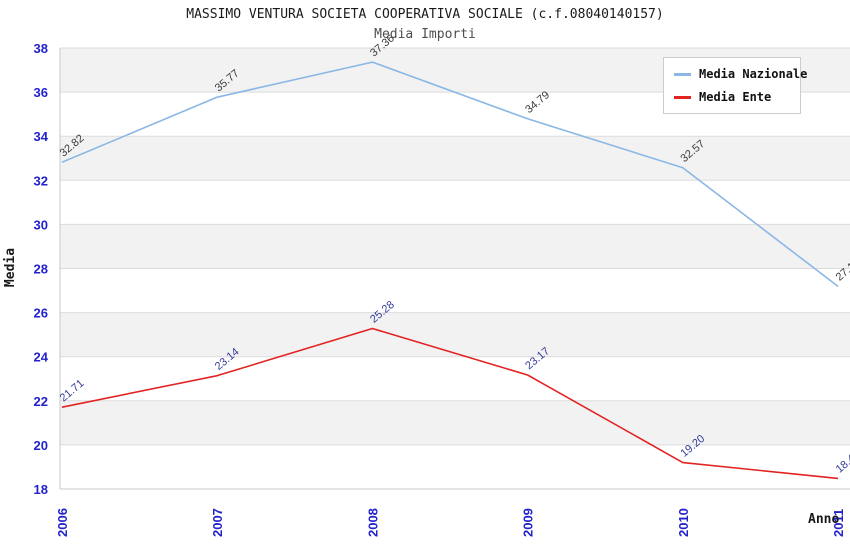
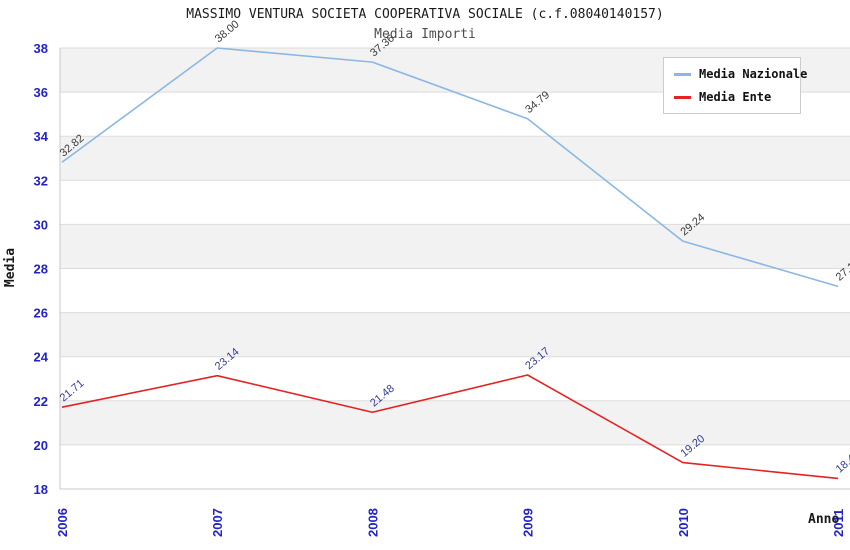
Media Nazionale/2007: 35.77 -> 38.00
Media Ente/2008: 25.28 -> 21.48
Media Nazionale/2010: 32.57 -> 29.24
